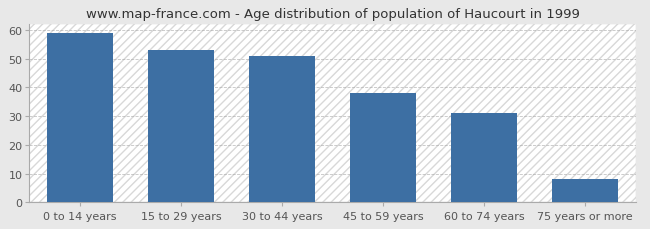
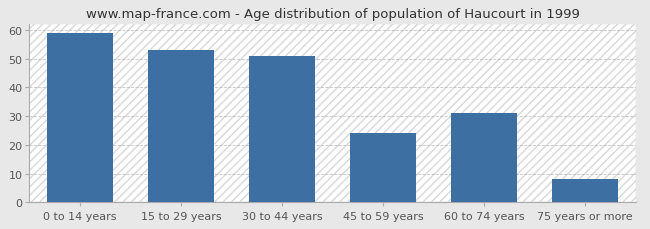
45 to 59 years: 38 -> 24
